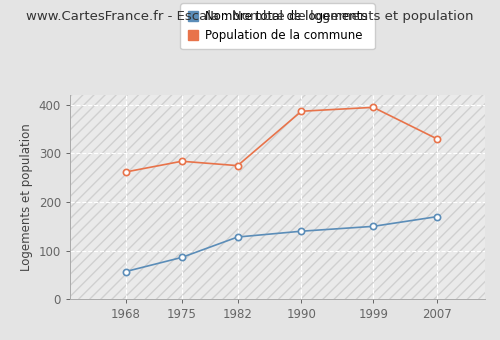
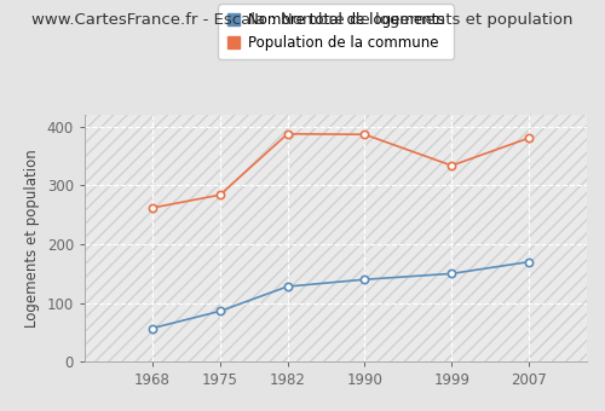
Population de la commune/1982: 275 -> 388
Population de la commune/1999: 395 -> 334
Population de la commune/2007: 330 -> 381
